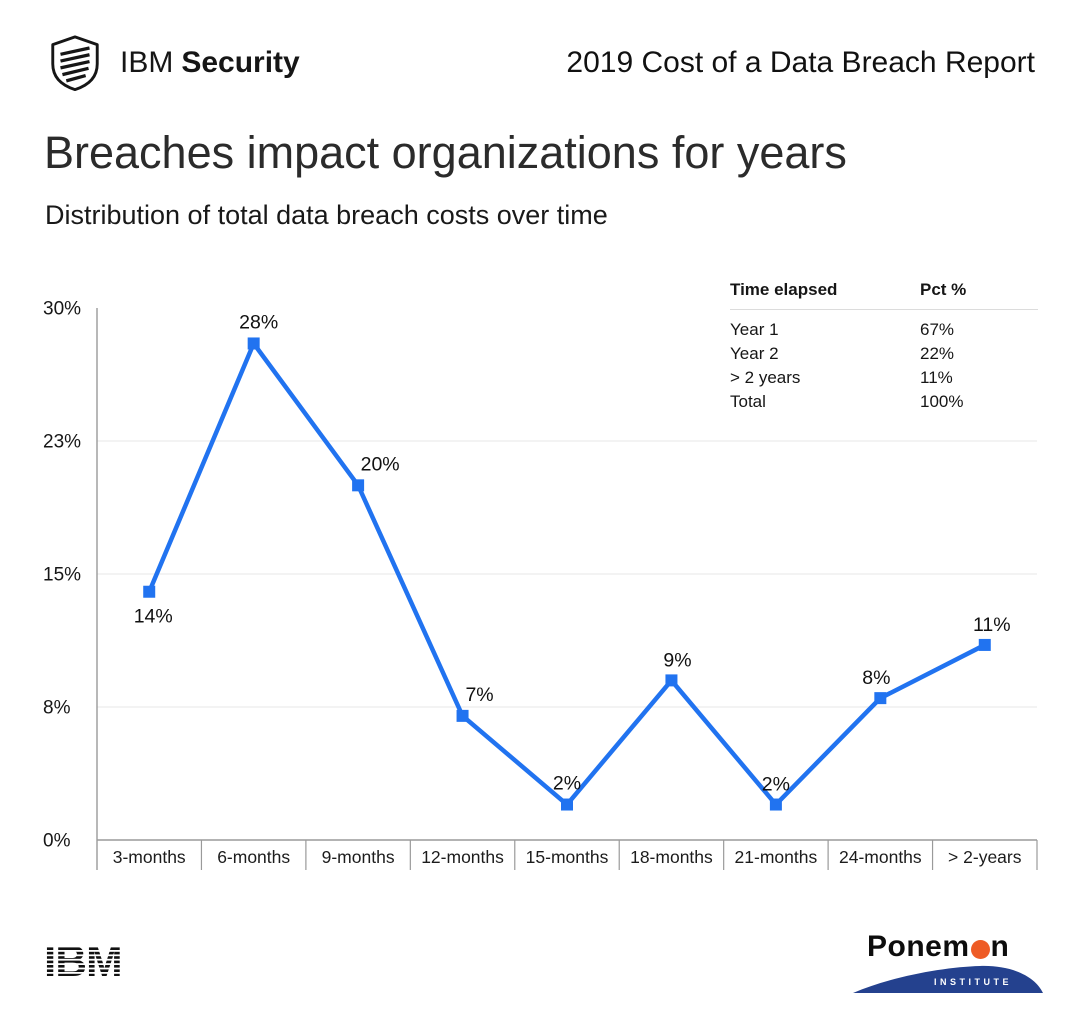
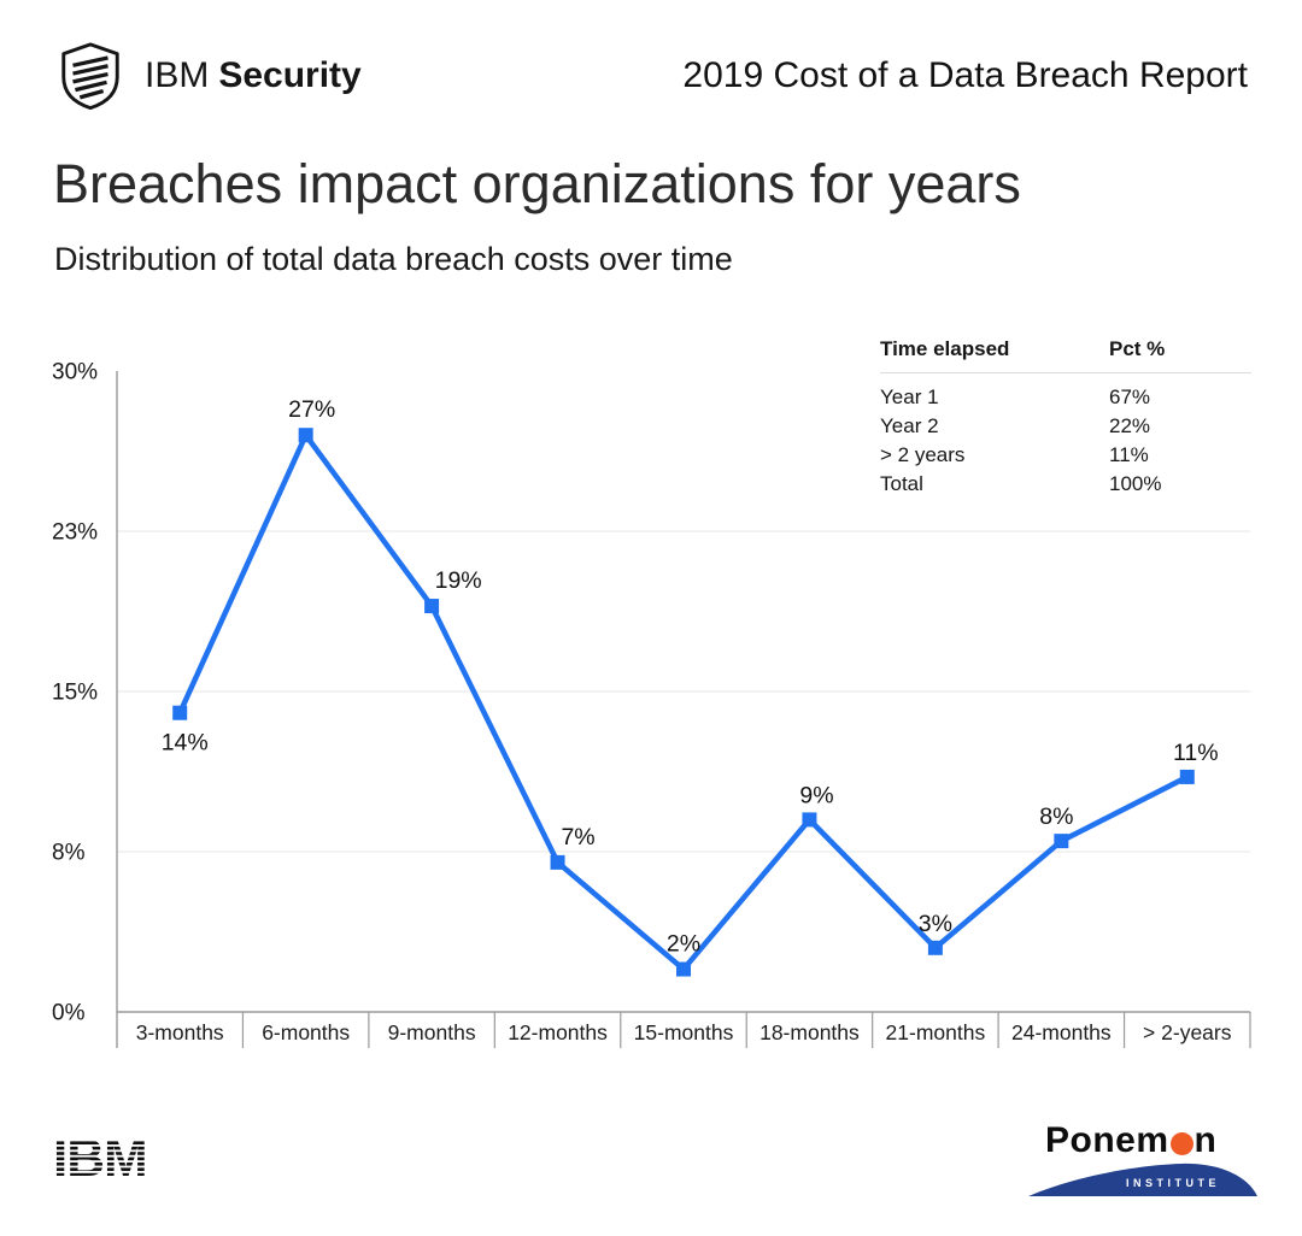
6-months: 28% -> 27%
9-months: 20% -> 19%
21-months: 2% -> 3%
